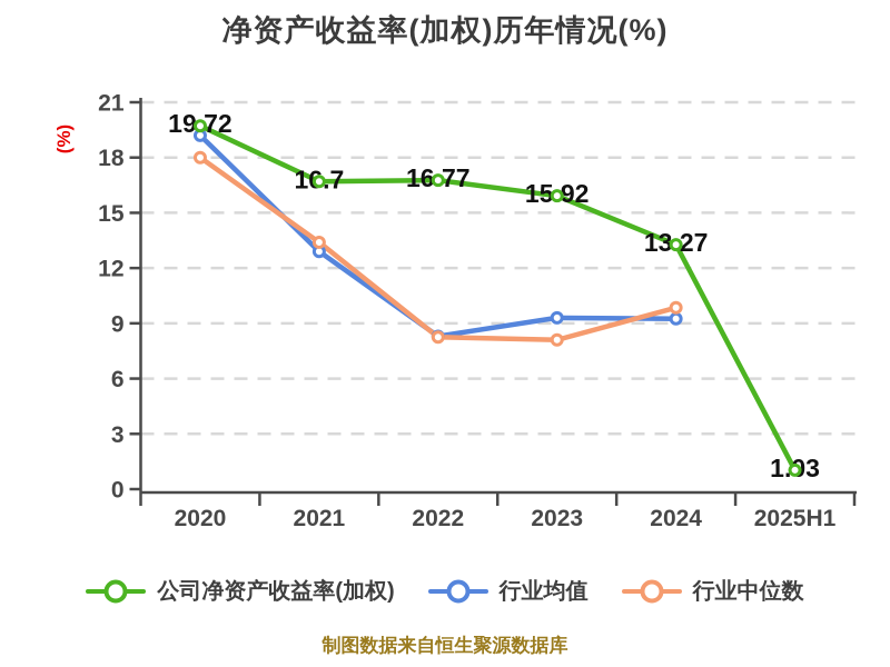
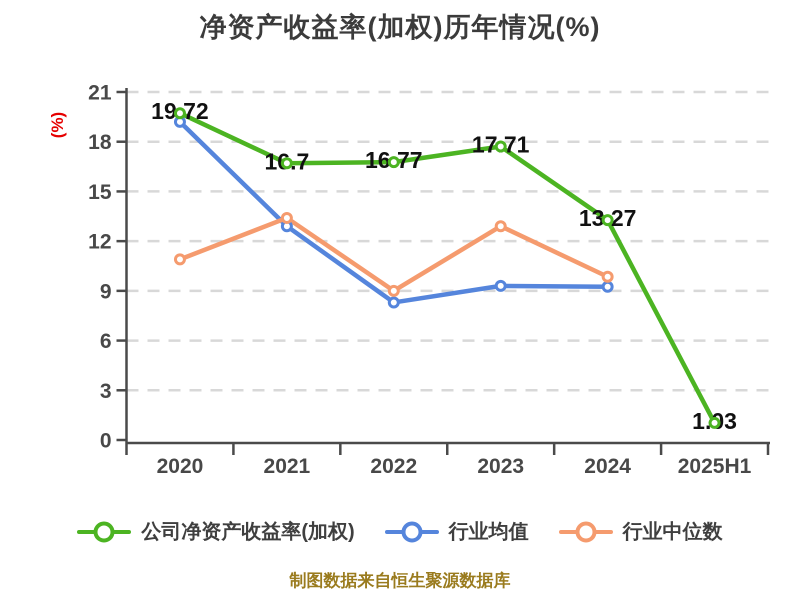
行业中位数/2020: 18.0 -> 10.9
行业中位数/2022: 8.2 -> 9.0
公司净资产收益率(加权)/2023: 15.92 -> 17.71
行业中位数/2023: 8.1 -> 12.9
